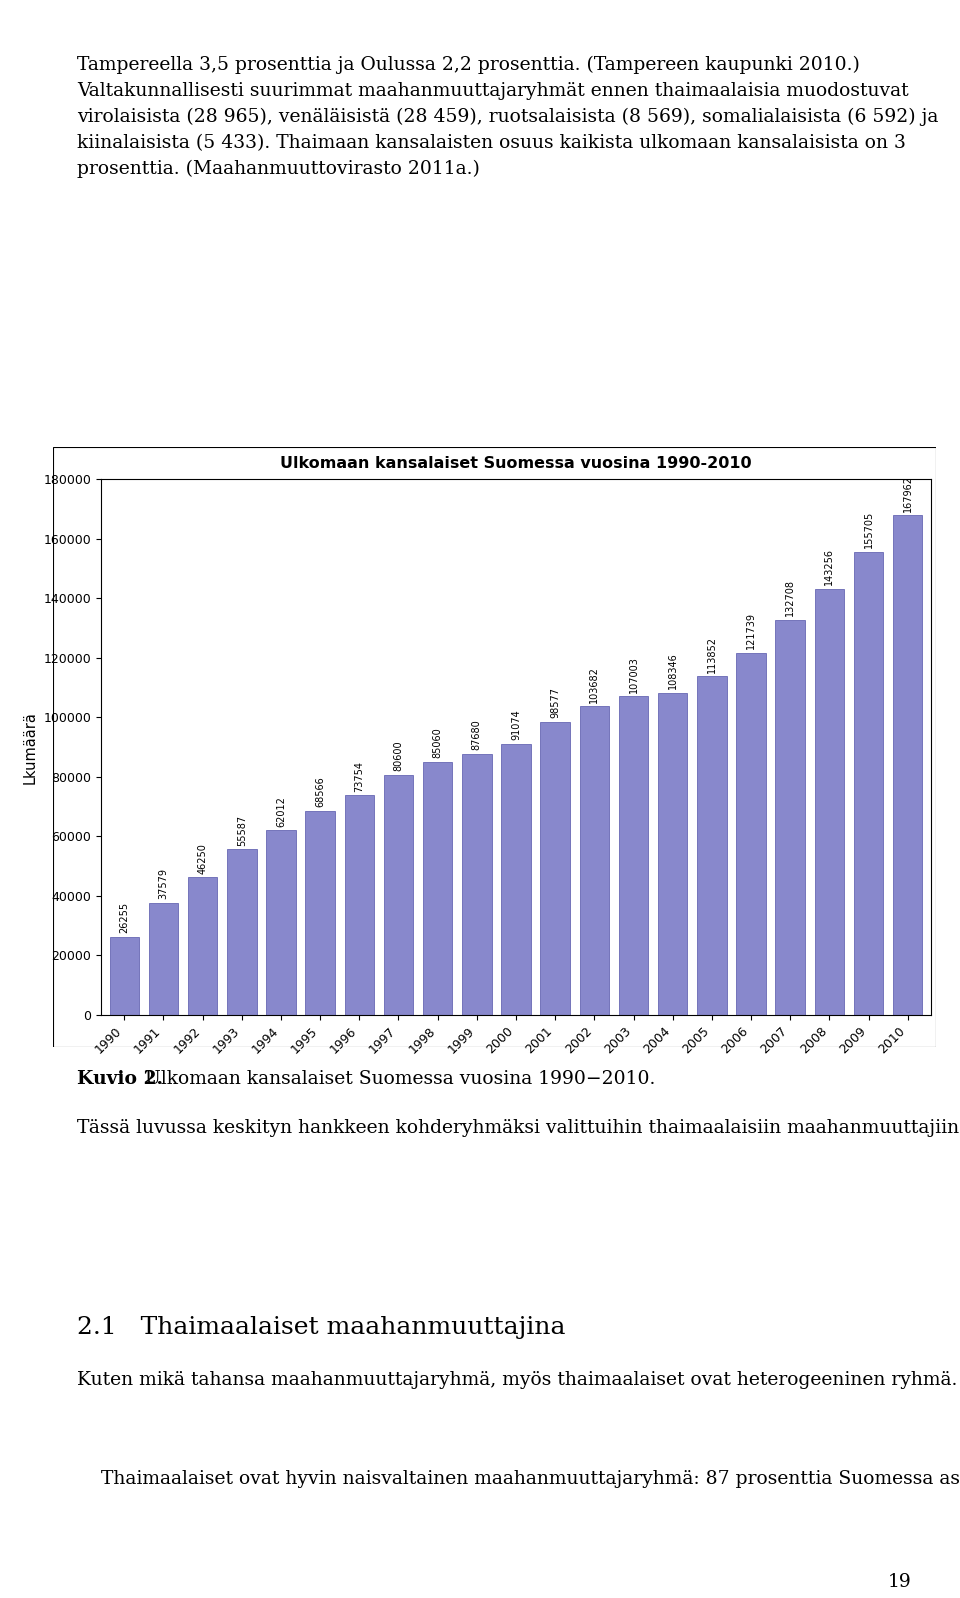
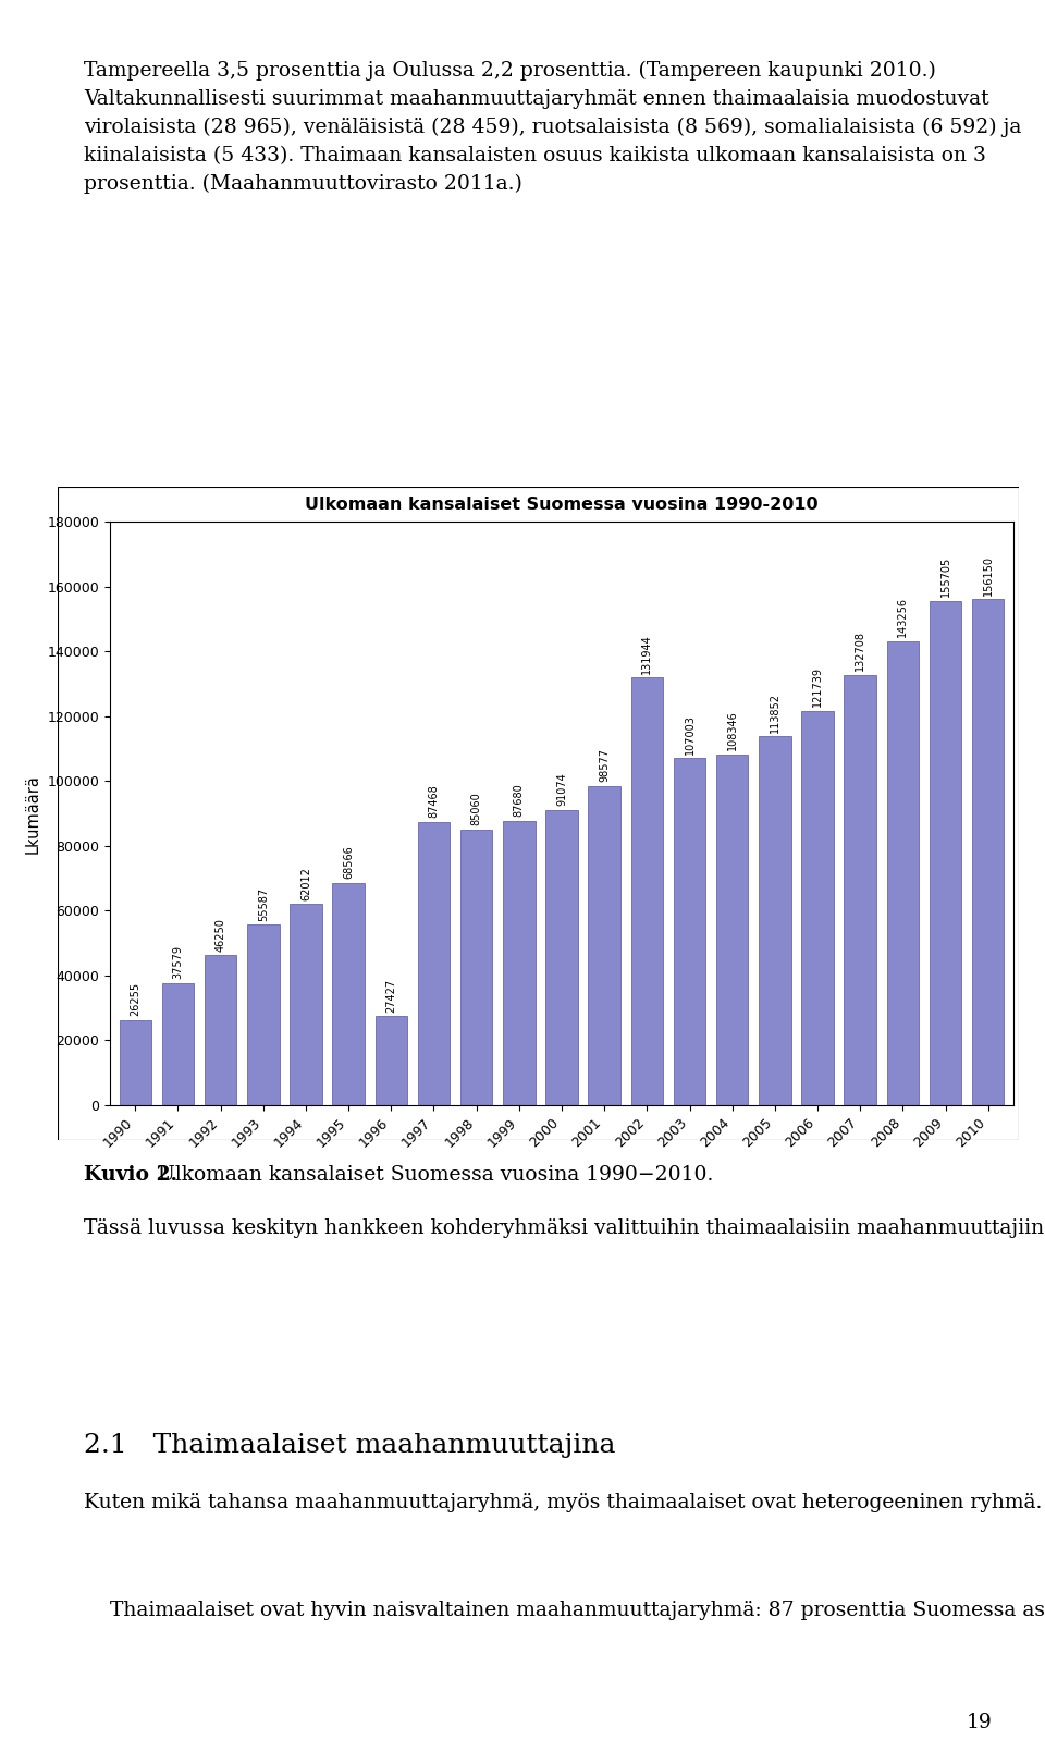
1996: 73754 -> 27427
1997: 80600 -> 87468
2002: 103682 -> 131944
2010: 167962 -> 156150
